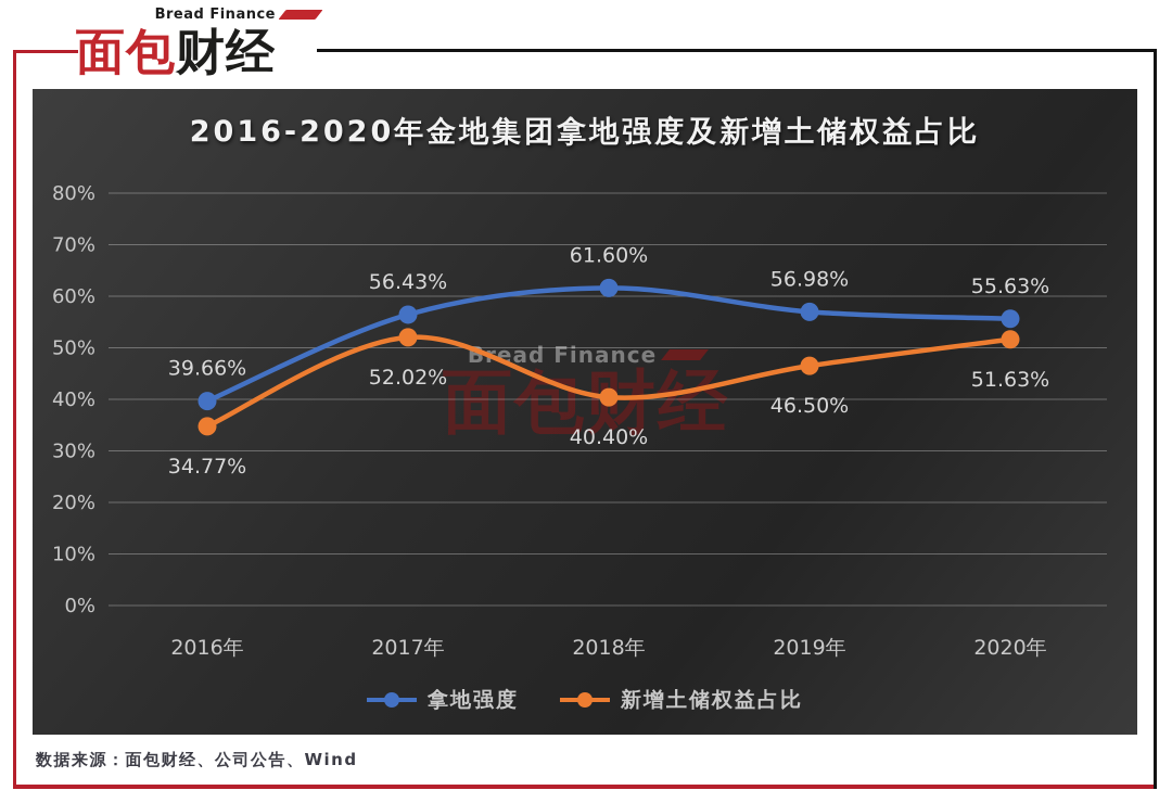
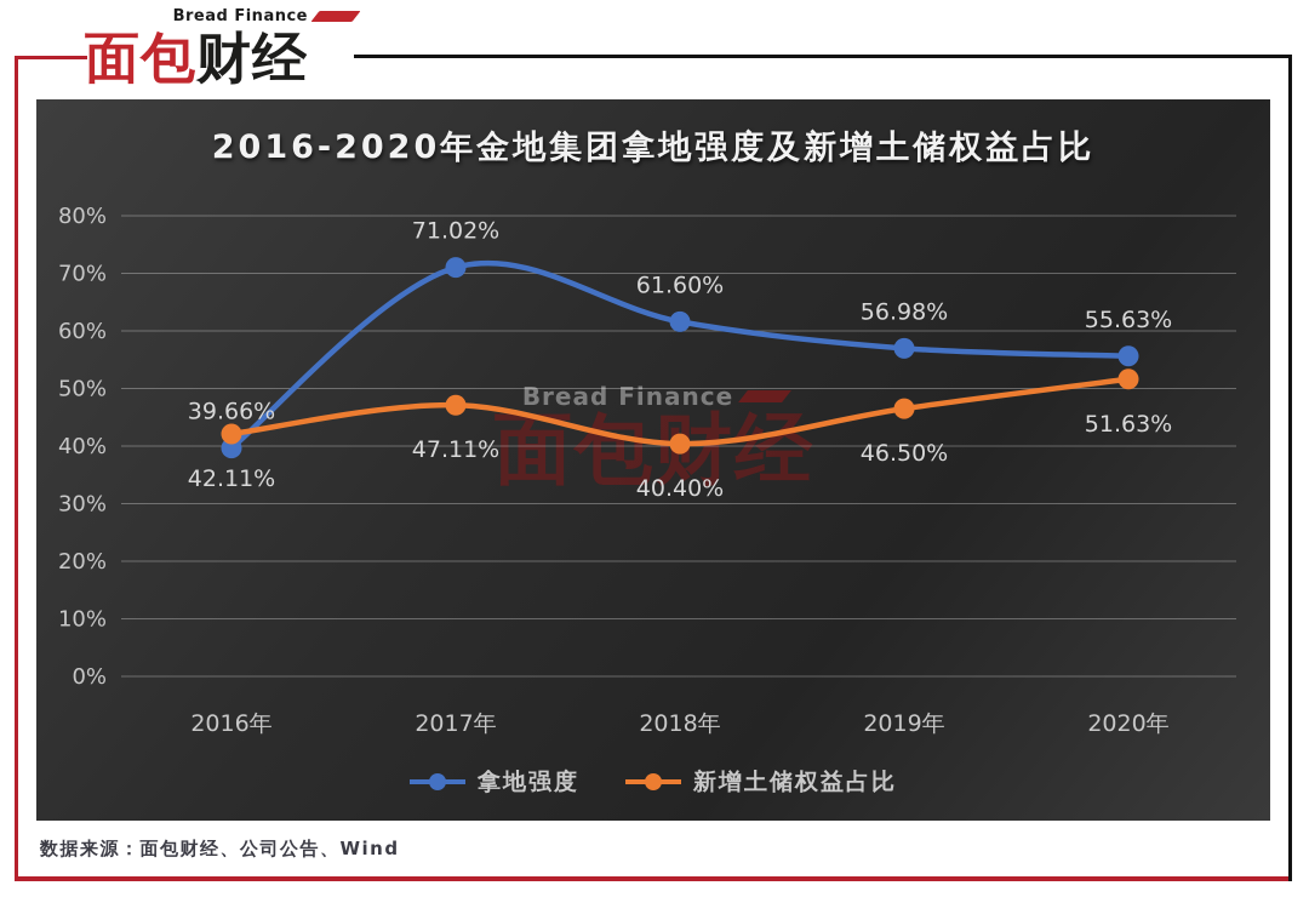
新增土储权益占比/2016年: 34.77% -> 42.11%
拿地强度/2017年: 56.43% -> 71.02%
新增土储权益占比/2017年: 52.02% -> 47.11%
